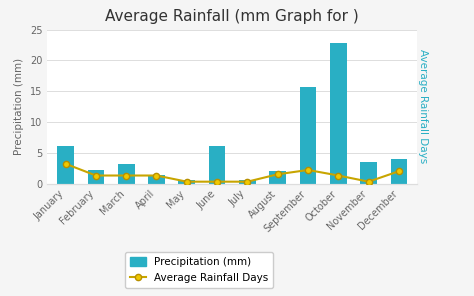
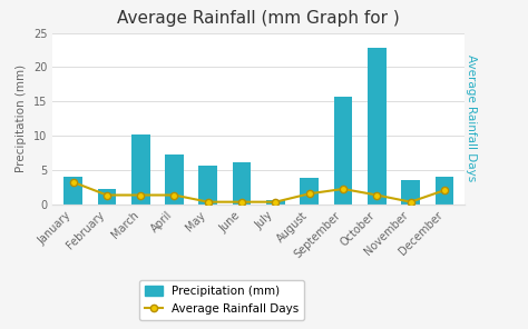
Precipitation (mm)/January: 6.1 -> 4.0
Precipitation (mm)/March: 3.2 -> 10.2
Precipitation (mm)/April: 1.4 -> 7.2
Precipitation (mm)/May: 0.6 -> 5.6
Precipitation (mm)/August: 2.1 -> 3.8
